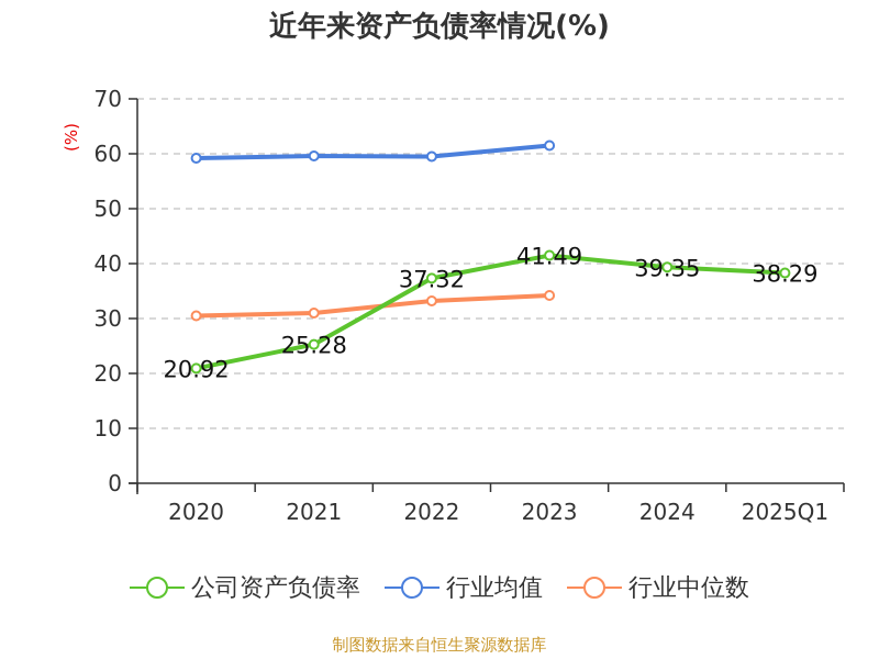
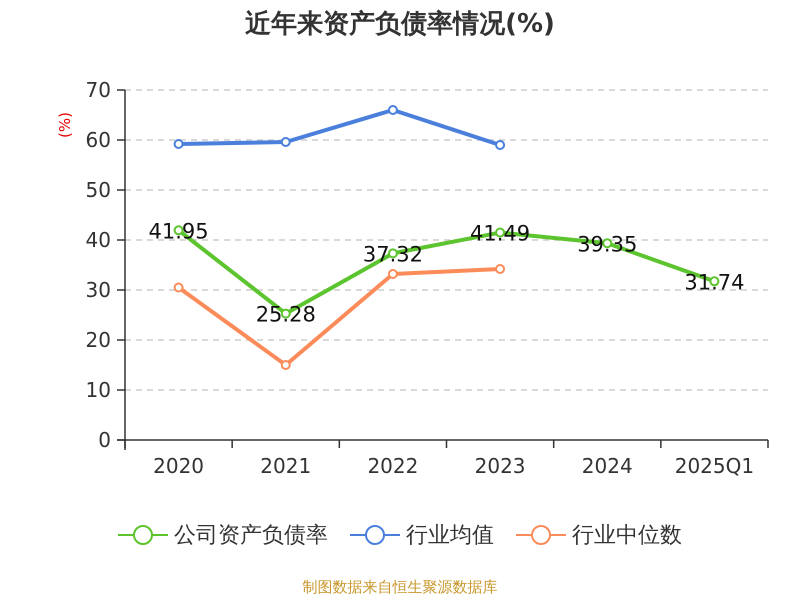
公司资产负债率/2020: 20.92 -> 41.95
行业中位数/2021: 31 -> 15
行业均值/2022: 60 -> 66
行业均值/2023: 62 -> 59
公司资产负债率/2025Q1: 38.29 -> 31.74
